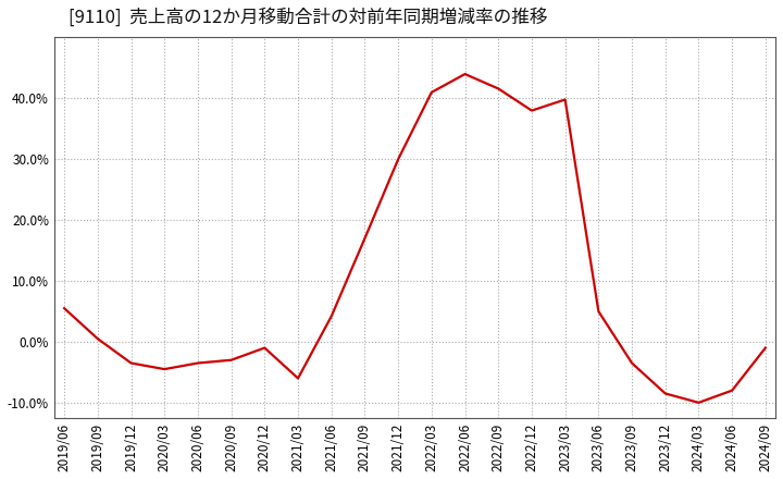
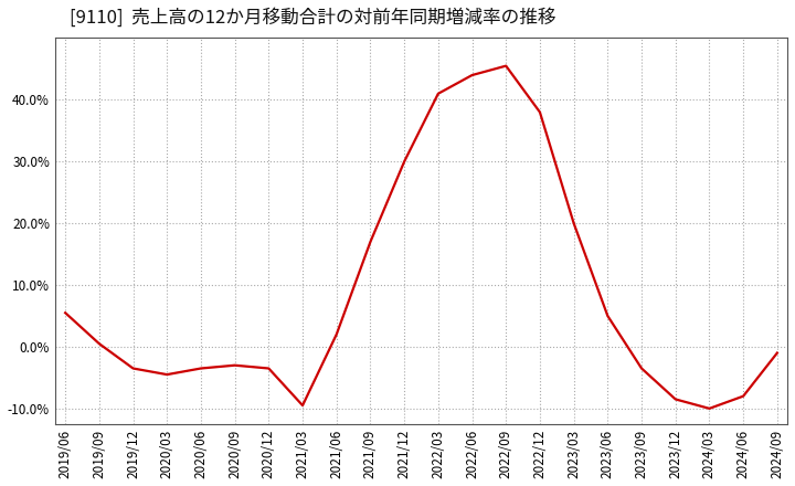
2020/12: -1.0% -> -3.5%
2021/03: -6.0% -> -9.5%
2021/06: 4.2% -> 2.0%
2022/09: 41.6% -> 45.5%
2023/03: 39.8% -> 20.0%
